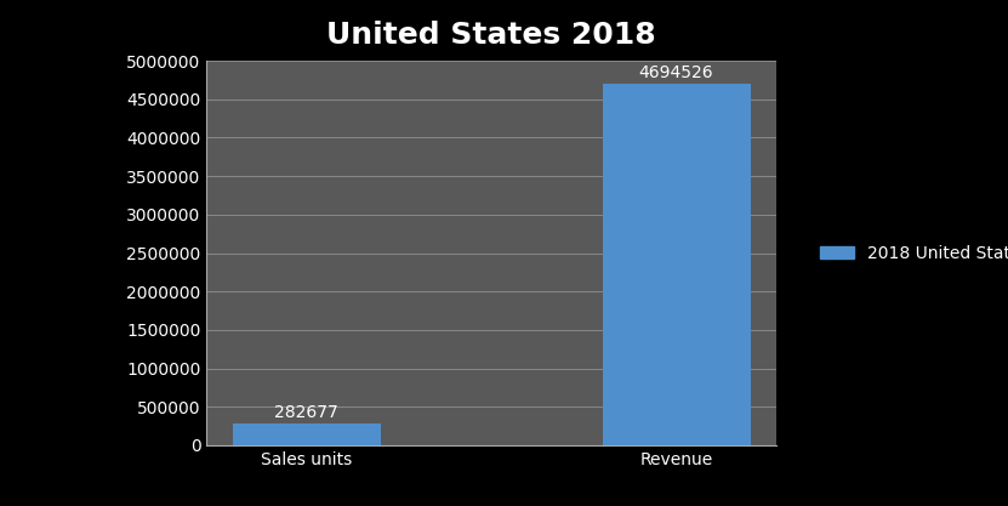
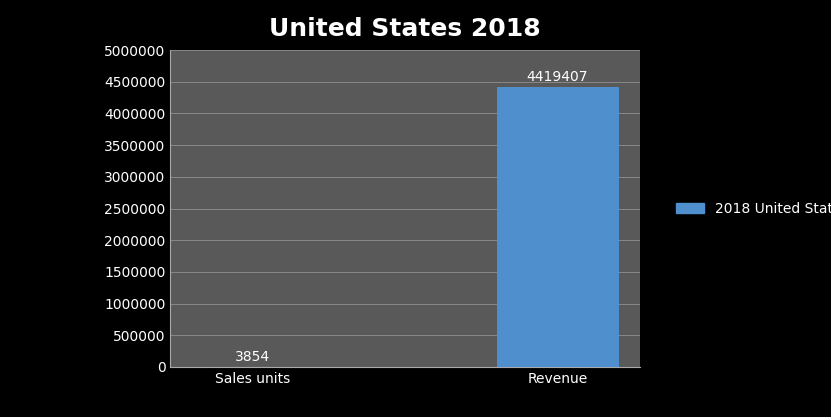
Sales units: 282677 -> 3854
Revenue: 4694526 -> 4419407
